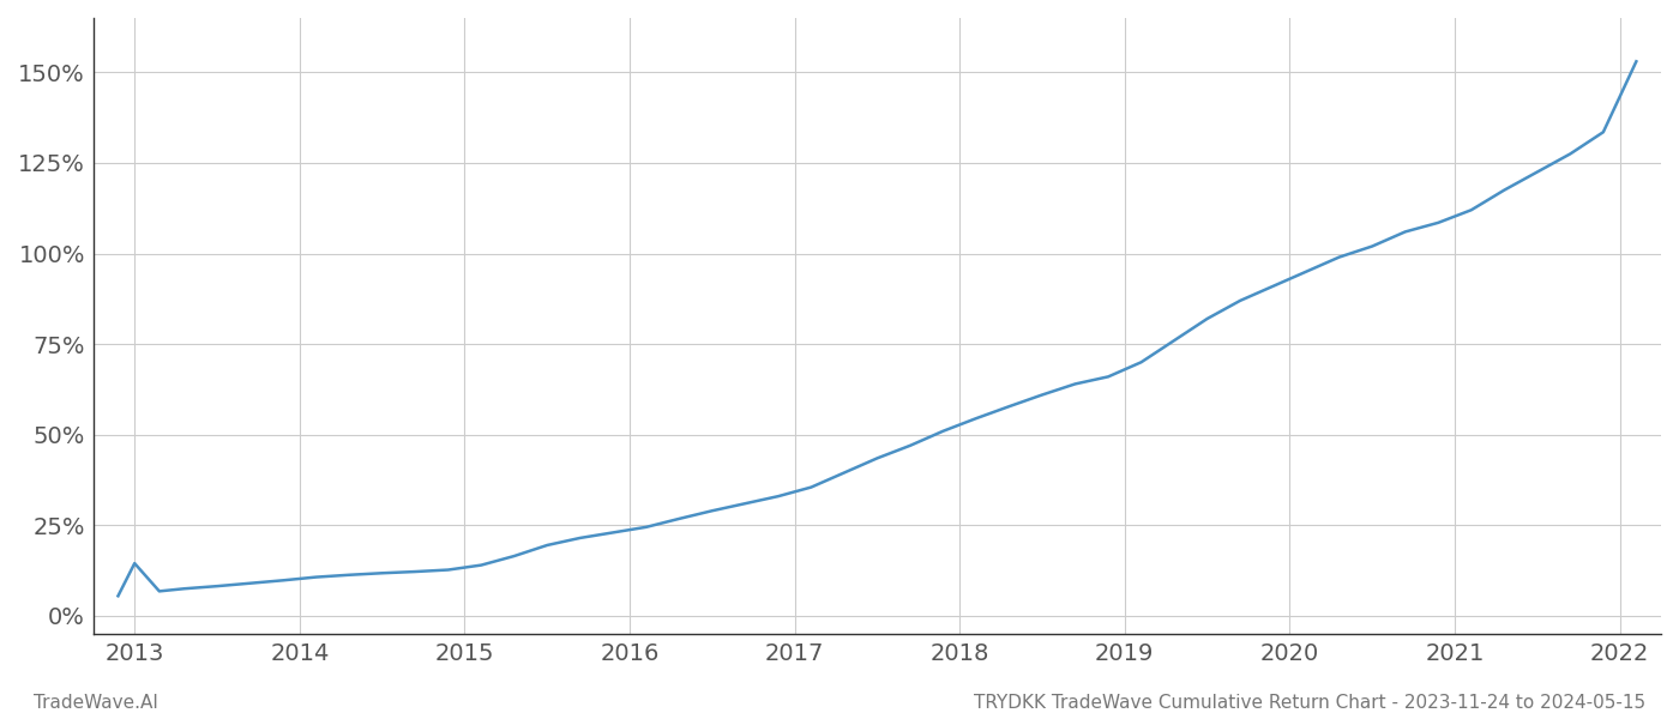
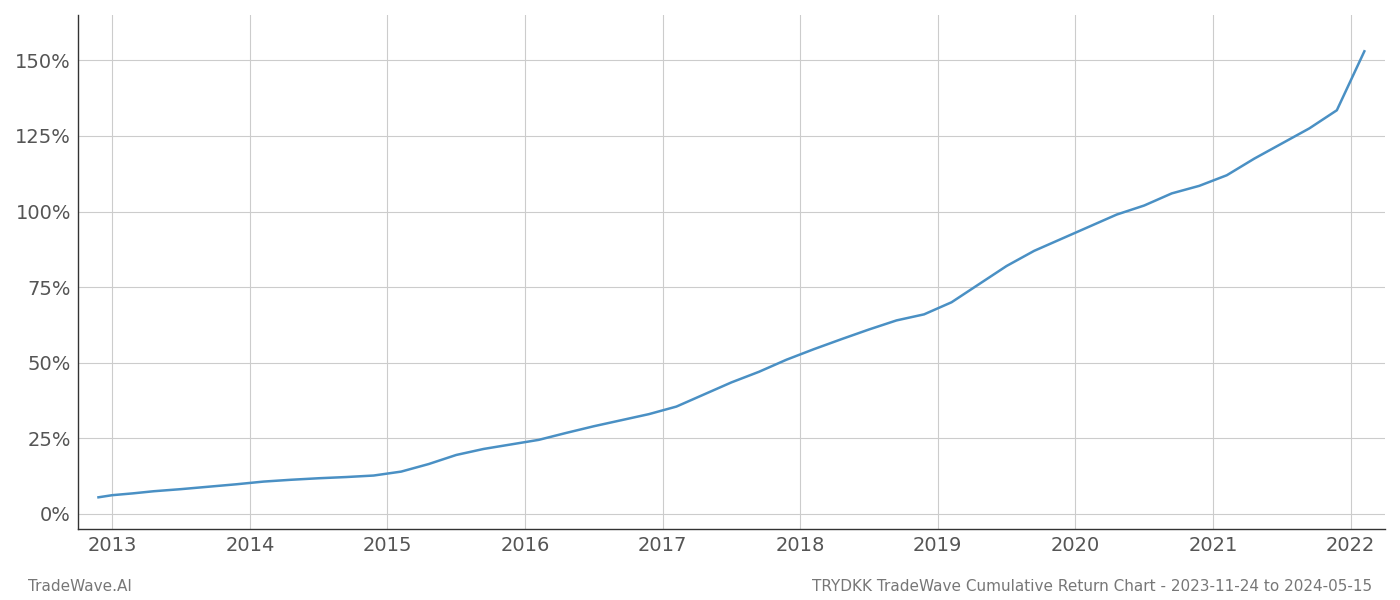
2013: 14.5% -> 6.2%
